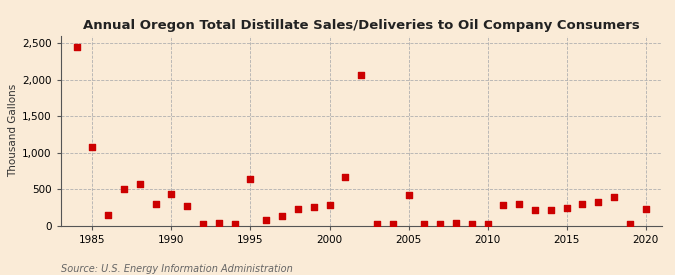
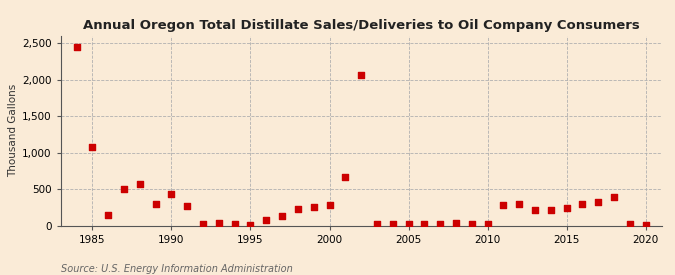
1995: 640 -> 10
2005: 420 -> 20
2020: 220 -> 10
